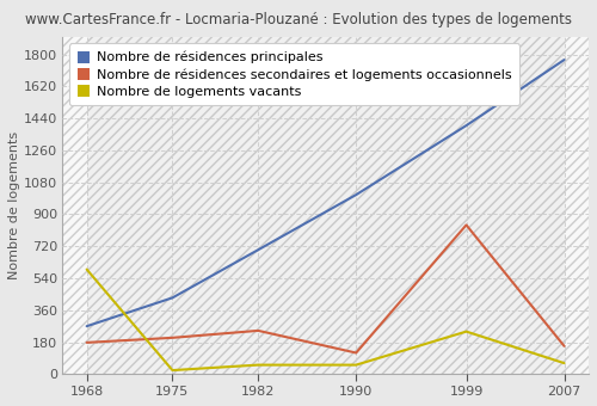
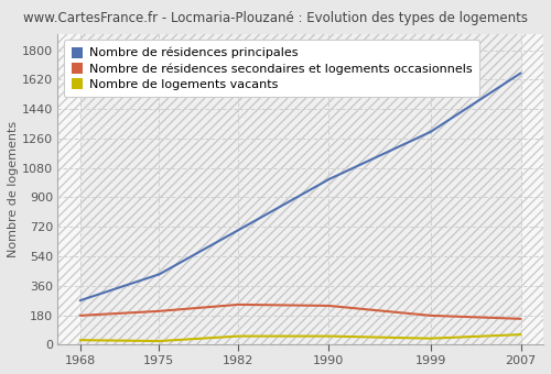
Nombre de logements vacants/1968: 590 -> 30
Nombre de résidences secondaires et logements occasionnels/1990: 120 -> 240
Nombre de résidences principales/1999: 1400 -> 1300
Nombre de résidences secondaires et logements occasionnels/1999: 840 -> 180
Nombre de logements vacants/1999: 240 -> 40
Nombre de résidences principales/2007: 1770 -> 1660
